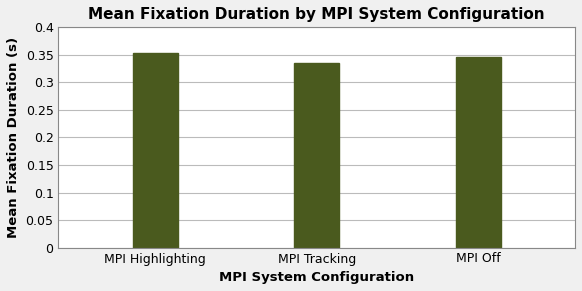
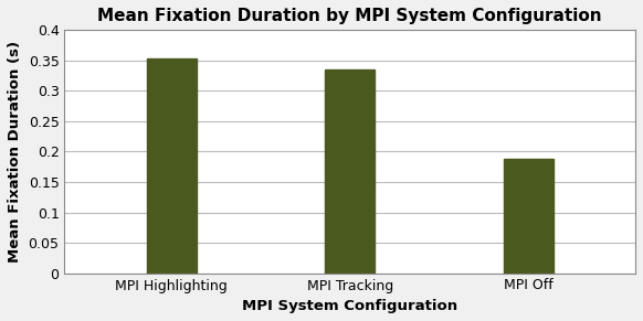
MPI Off: 0.346 -> 0.188
